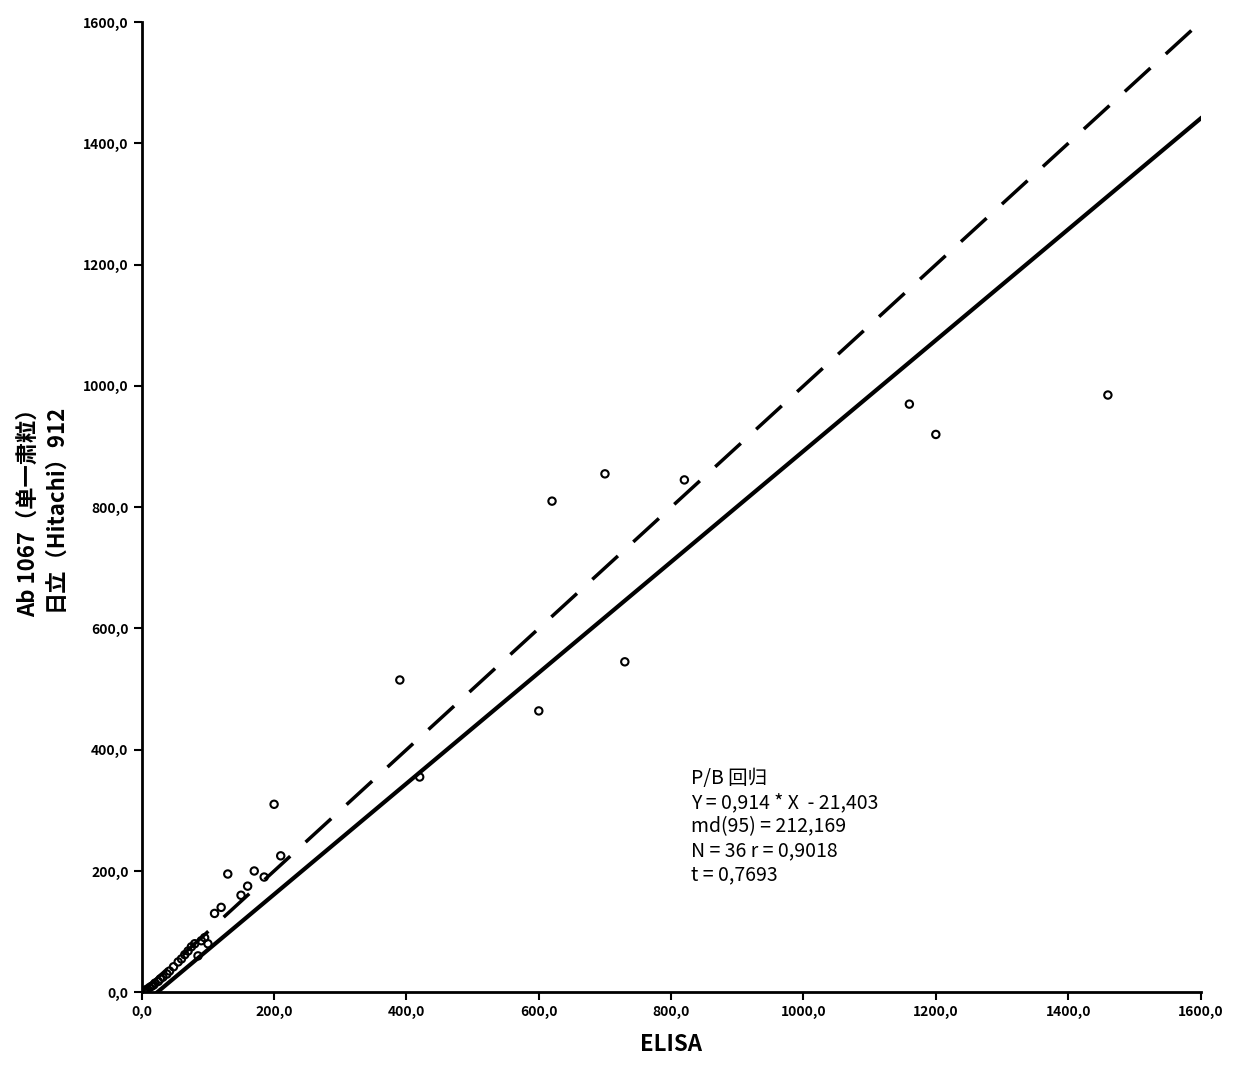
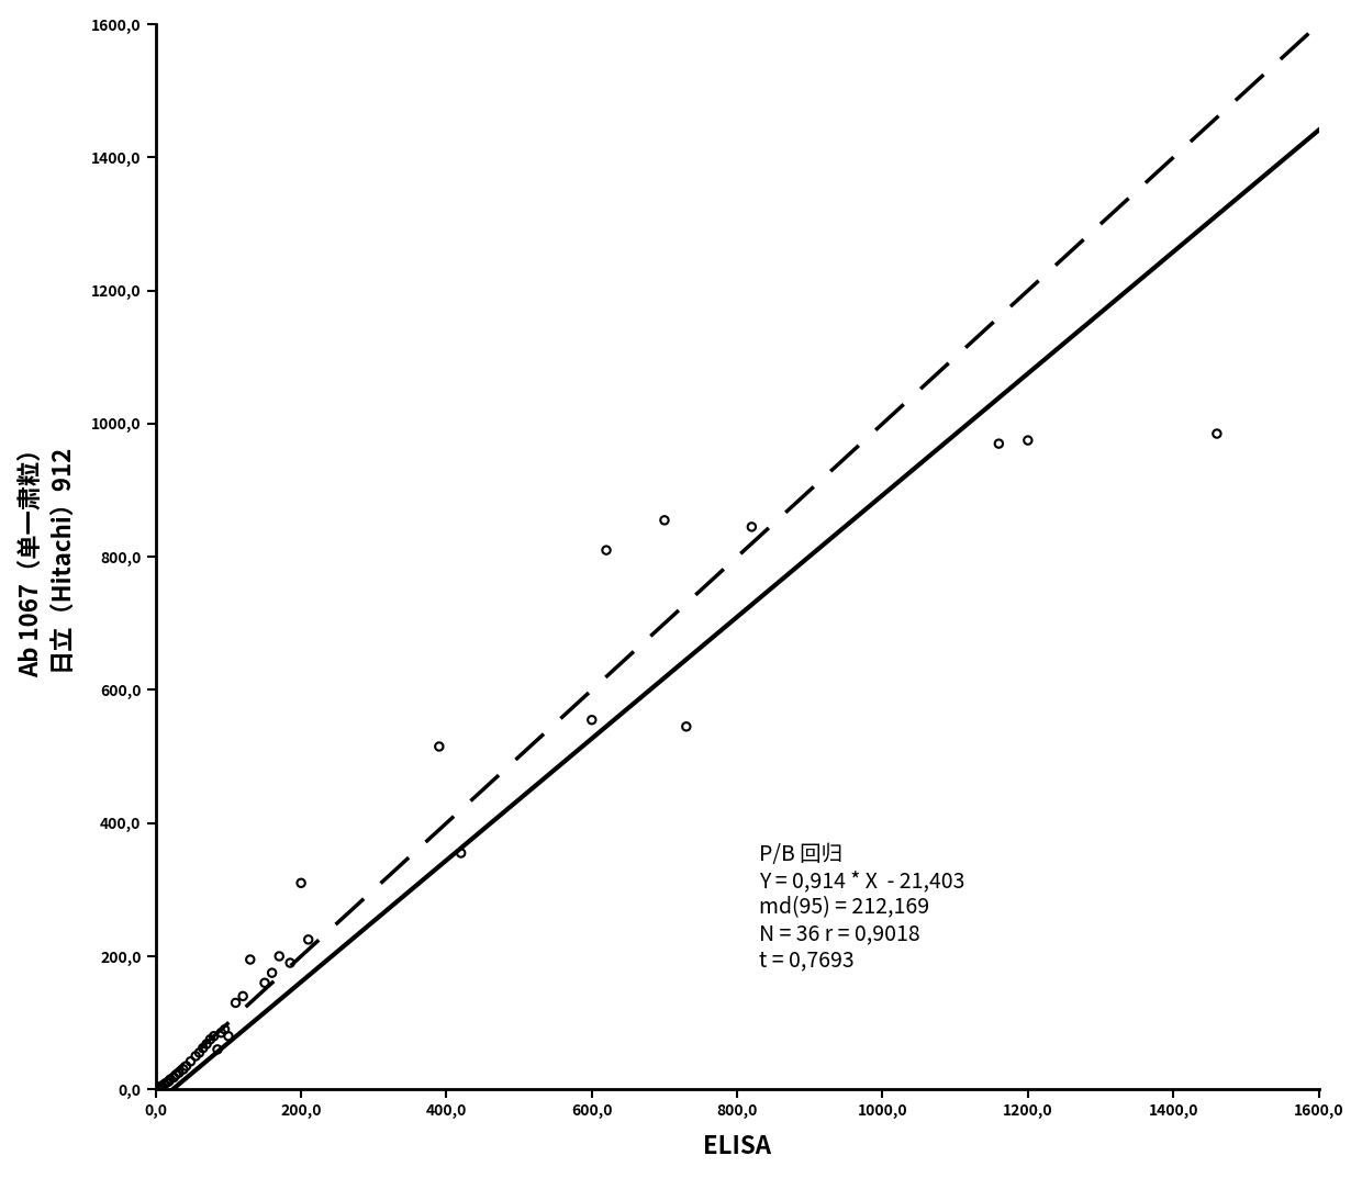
600,0: 464 -> 555
1200,0: 920 -> 975
